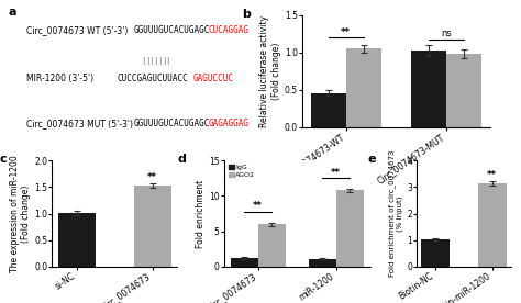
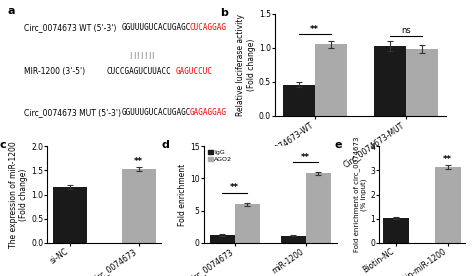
si-NC: 1.02 -> 1.15
